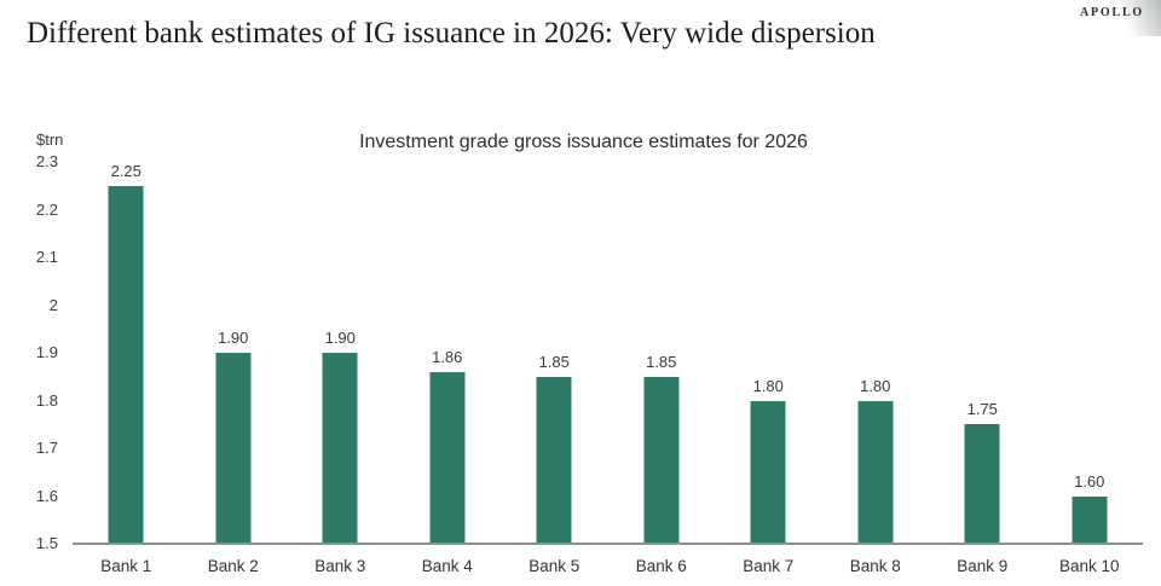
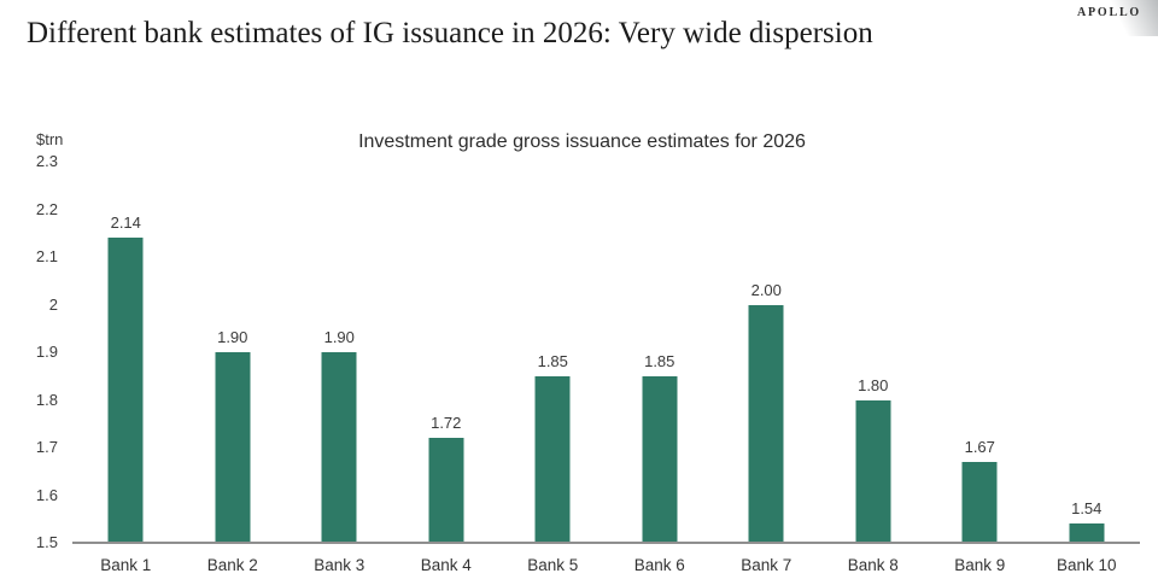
Bank 1: 2.25 -> 2.14
Bank 4: 1.86 -> 1.72
Bank 7: 1.80 -> 2.00
Bank 9: 1.75 -> 1.67
Bank 10: 1.60 -> 1.54
